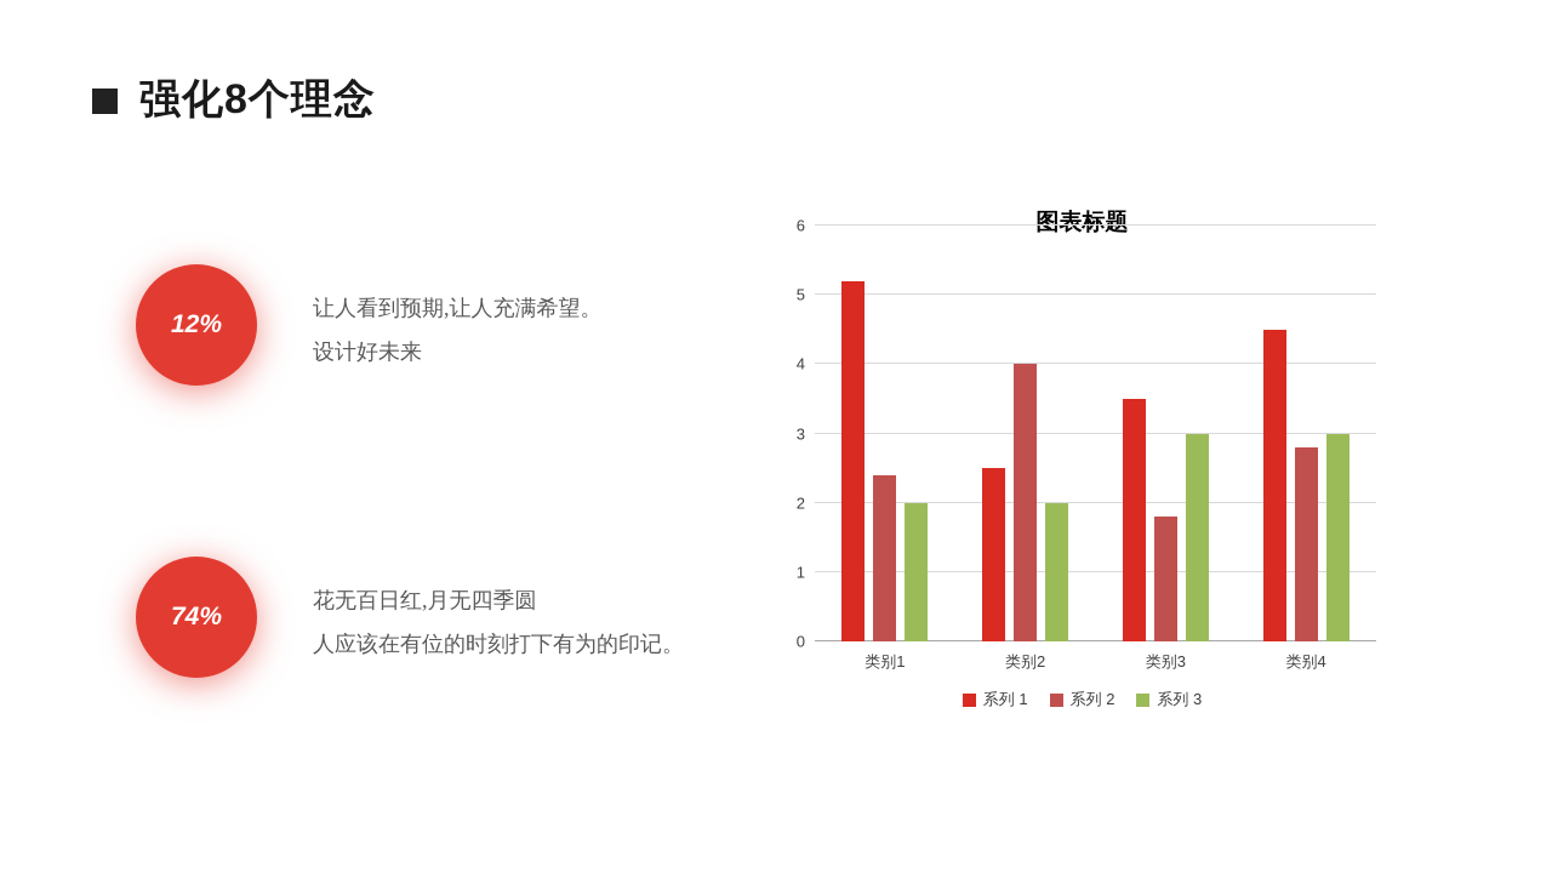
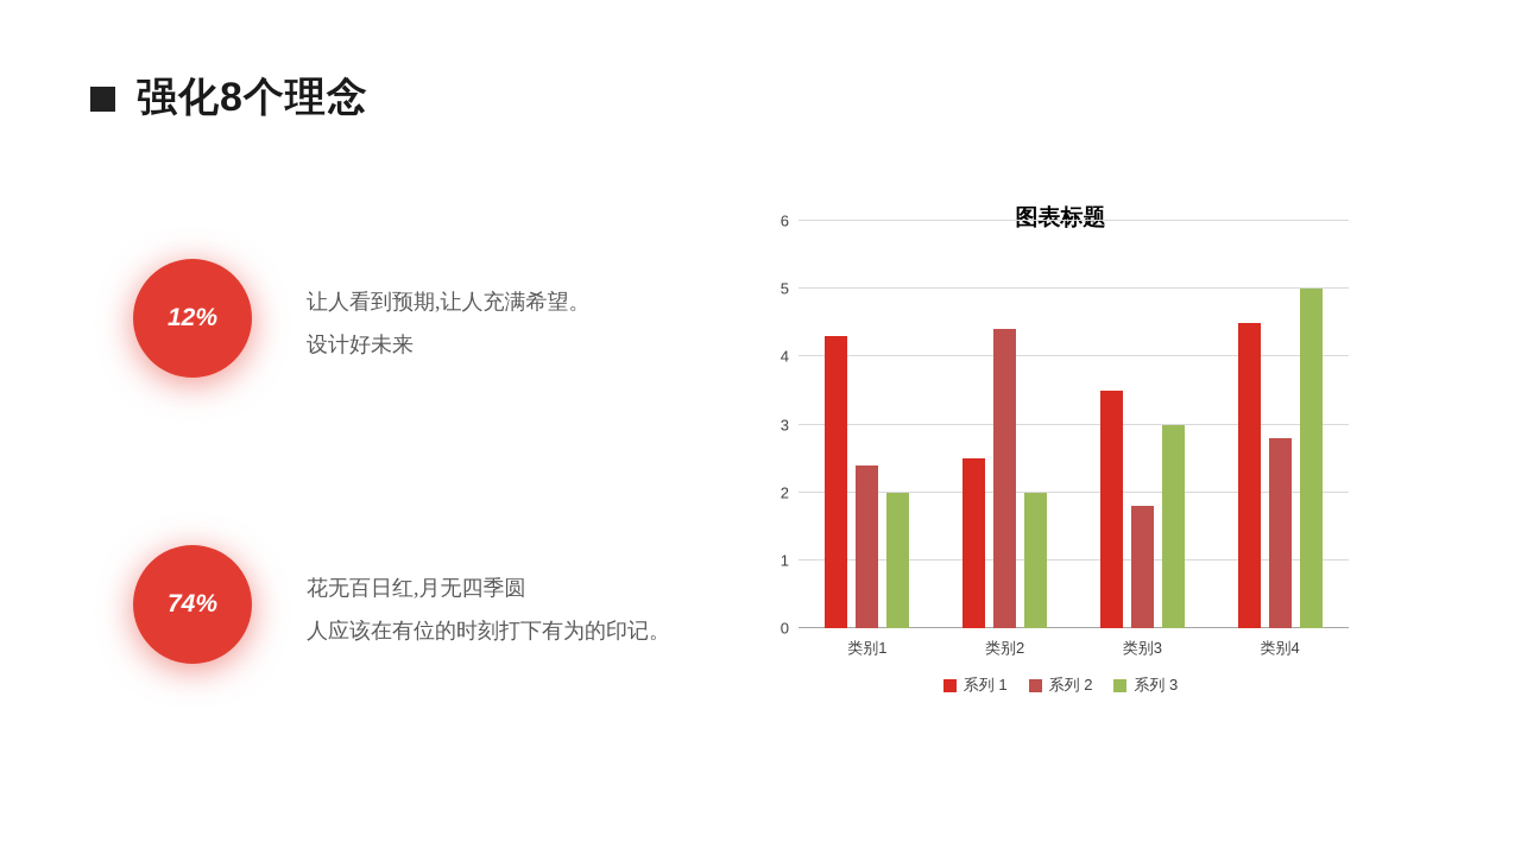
系列 1/类别1: 5.2 -> 4.3
系列 2/类别2: 4.0 -> 4.4
系列 3/类别4: 3 -> 5
